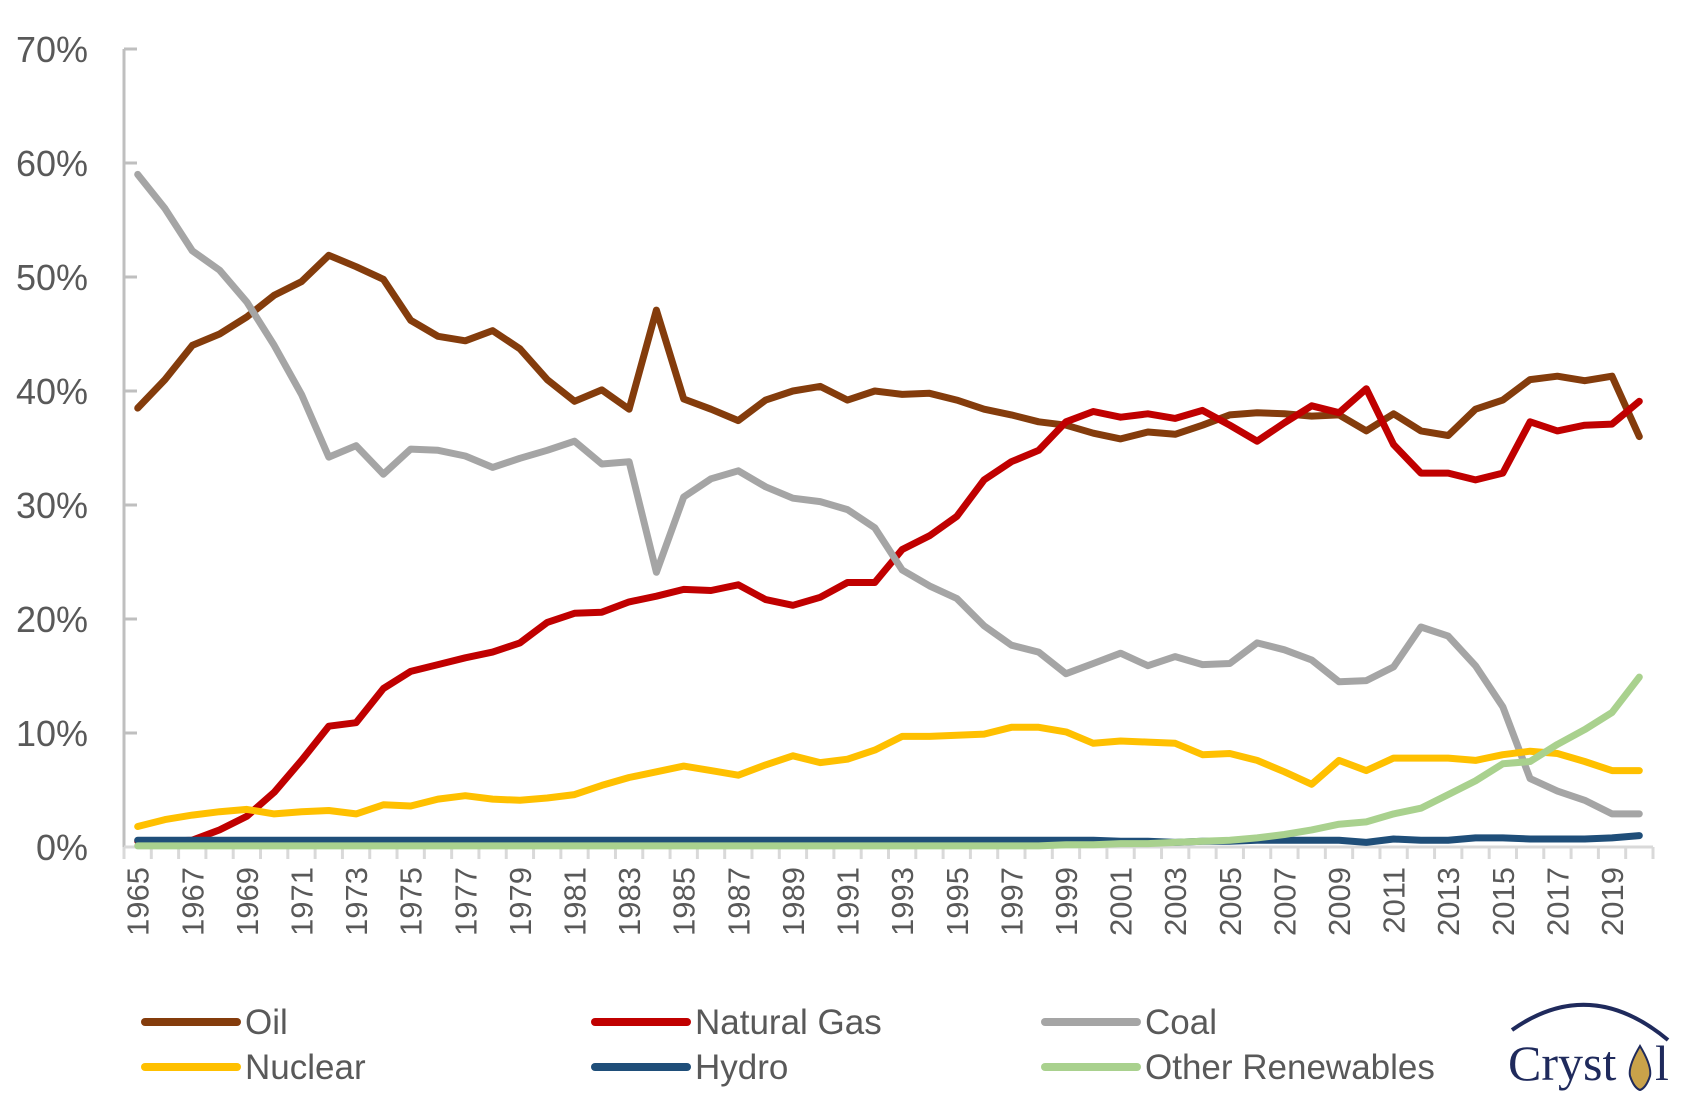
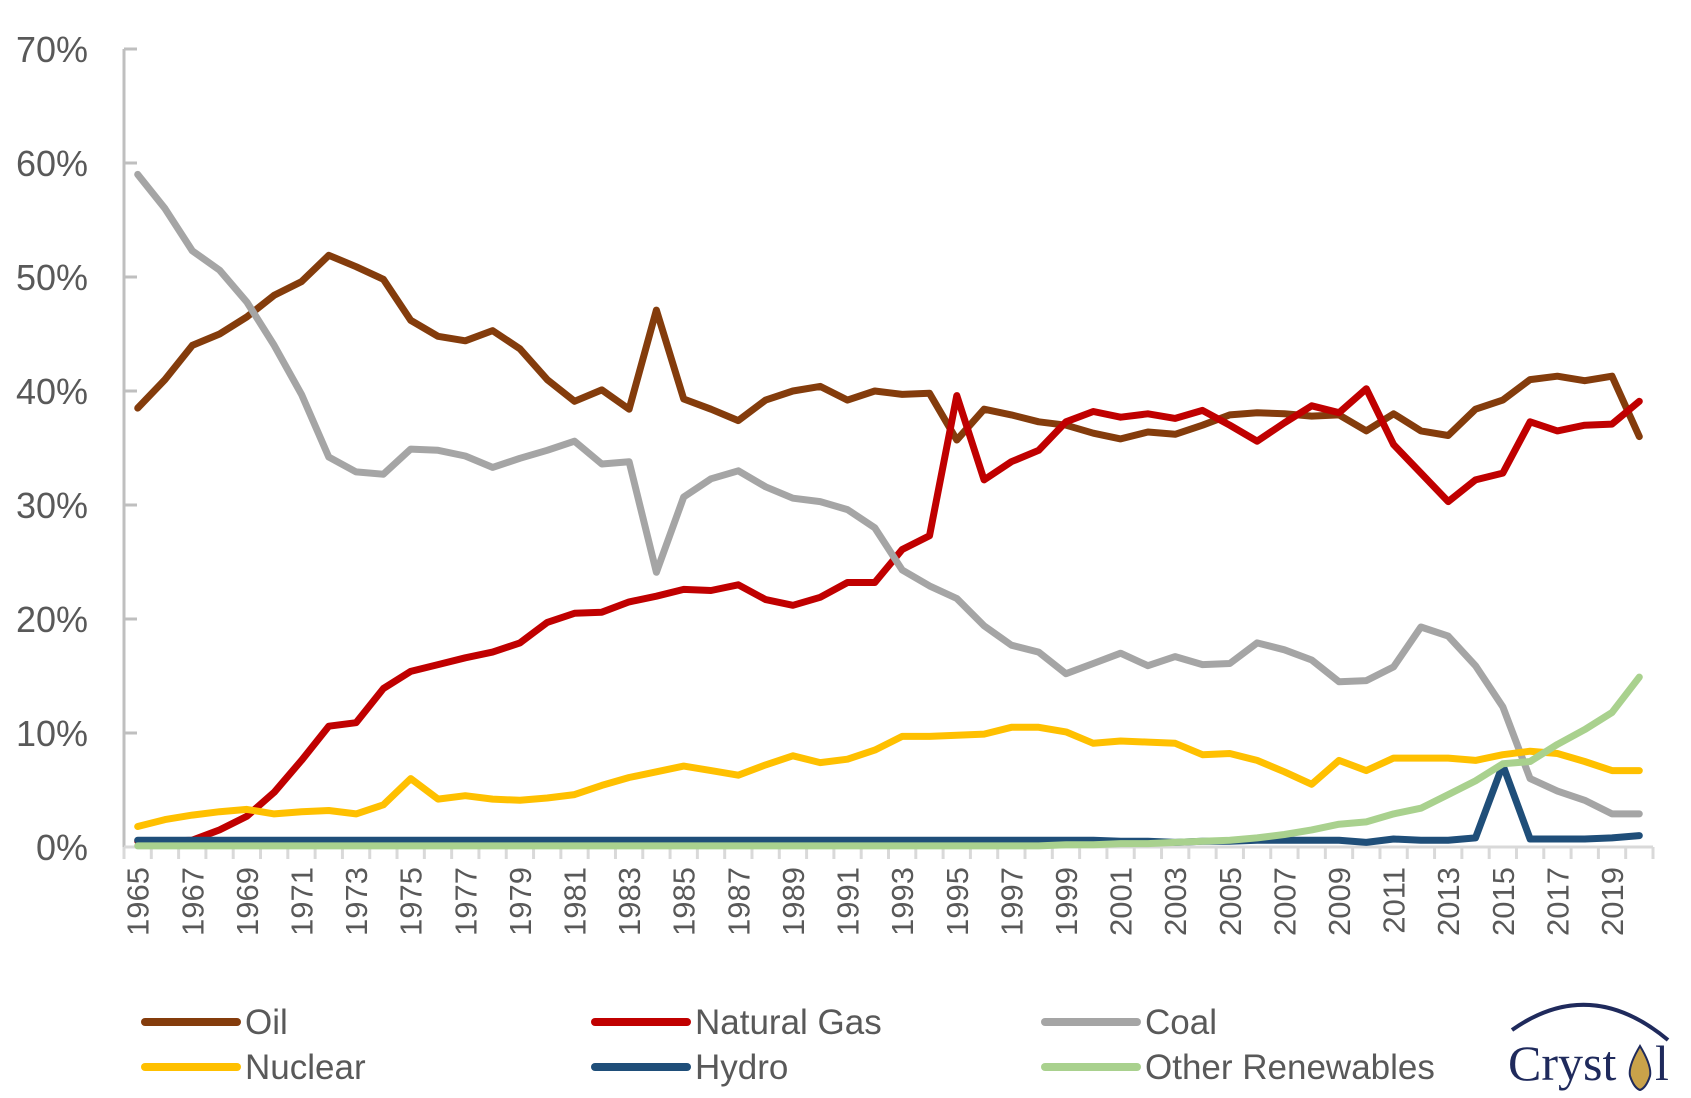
Coal/1973: 35.2% -> 32.9%
Nuclear/1975: 3.6% -> 6.0%
Oil/1995: 39.2% -> 35.7%
Natural Gas/1995: 29.0% -> 39.6%
Natural Gas/2013: 32.8% -> 30.3%
Hydro/2015: 0.8% -> 7.2%
